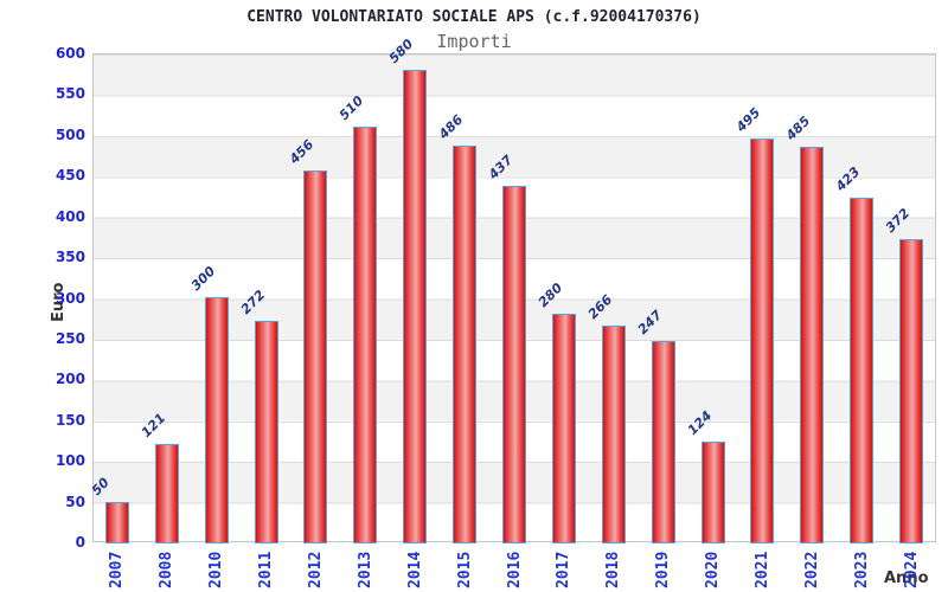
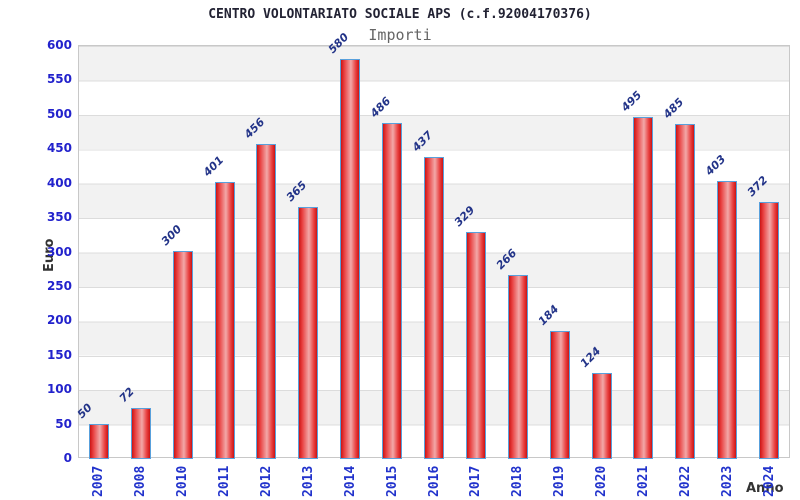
2008: 121 -> 72
2011: 272 -> 401
2013: 510 -> 365
2017: 280 -> 329
2019: 247 -> 184
2023: 423 -> 403
